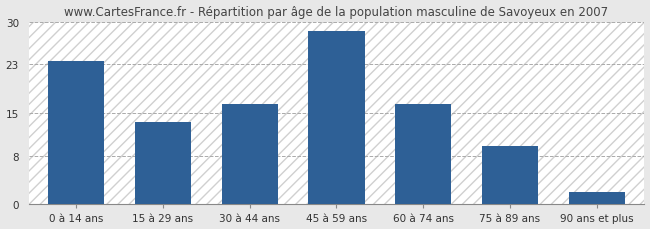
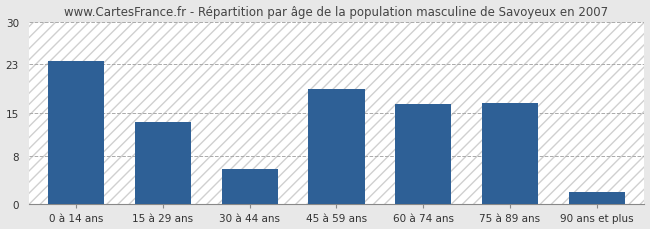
30 à 44 ans: 16.5 -> 5.8
45 à 59 ans: 28.5 -> 19.0
75 à 89 ans: 9.5 -> 16.6
